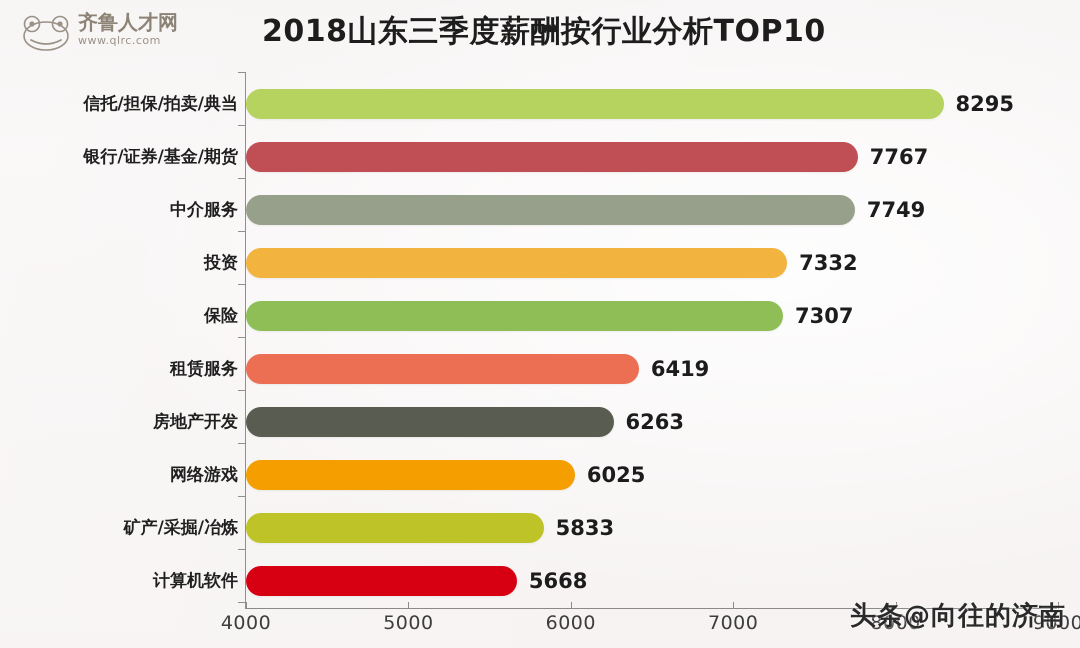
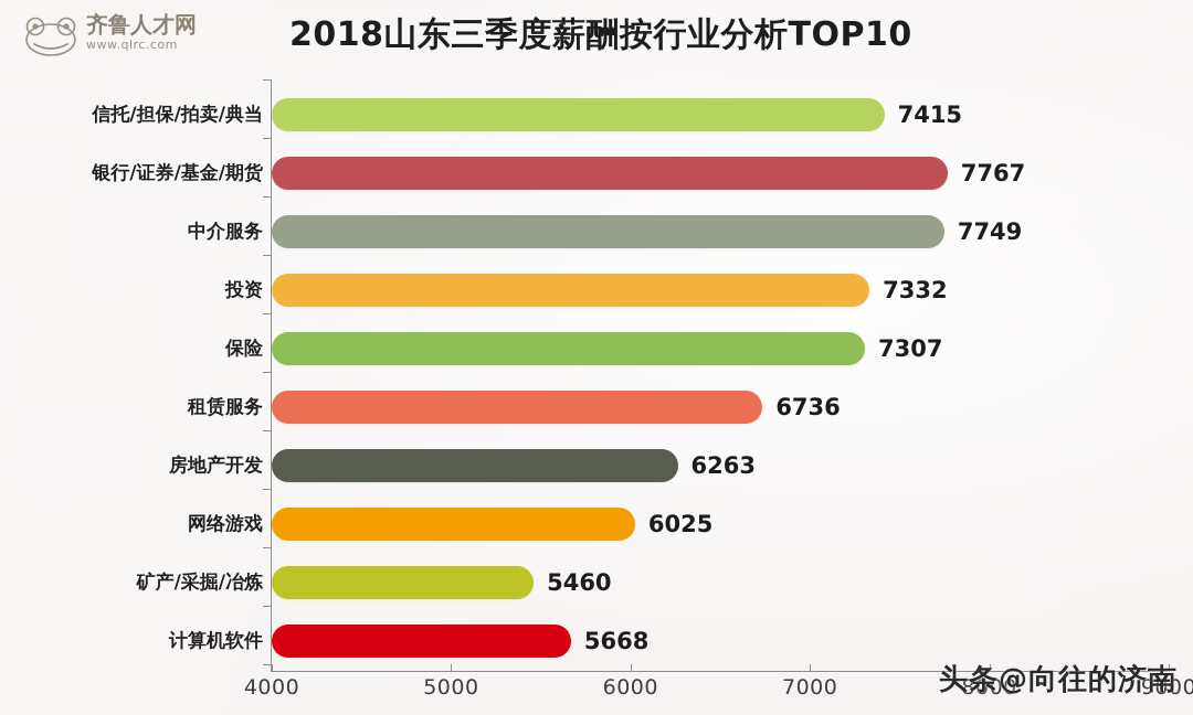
信托/担保/拍卖/典当: 8295 -> 7415
租赁服务: 6419 -> 6736
矿产/采掘/冶炼: 5833 -> 5460
